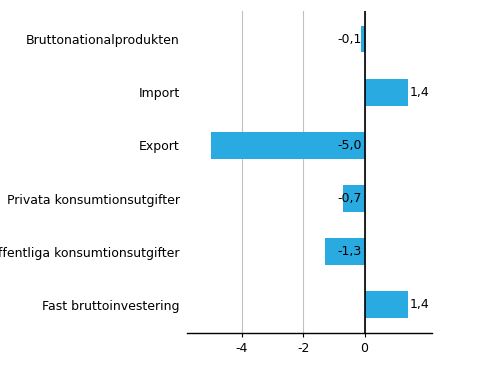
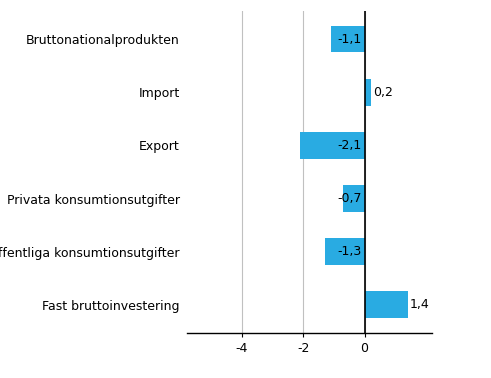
Bruttonationalprodukten: -0,1 -> -1,1
Import: 1,4 -> 0,2
Export: -5,0 -> -2,1
